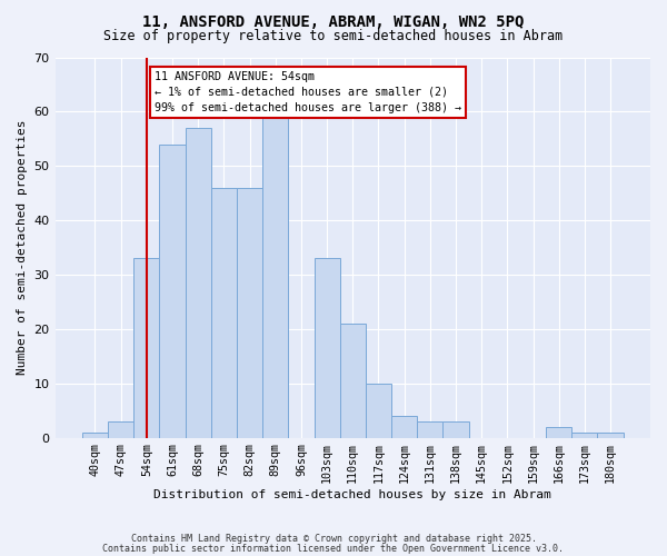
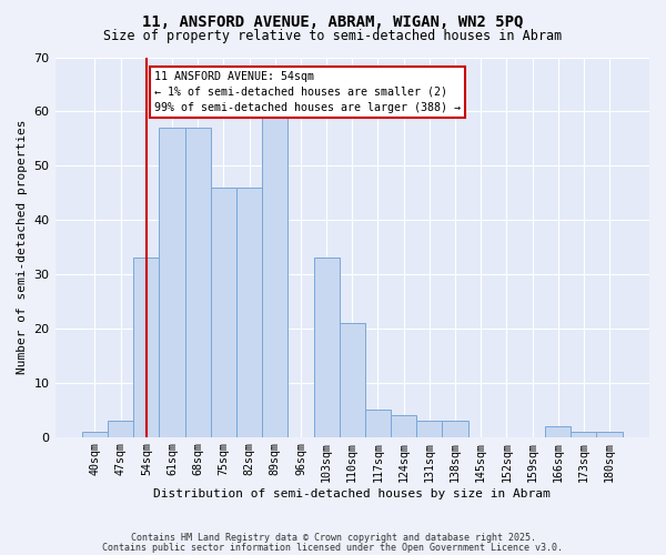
61sqm: 54 -> 57
117sqm: 10 -> 5
